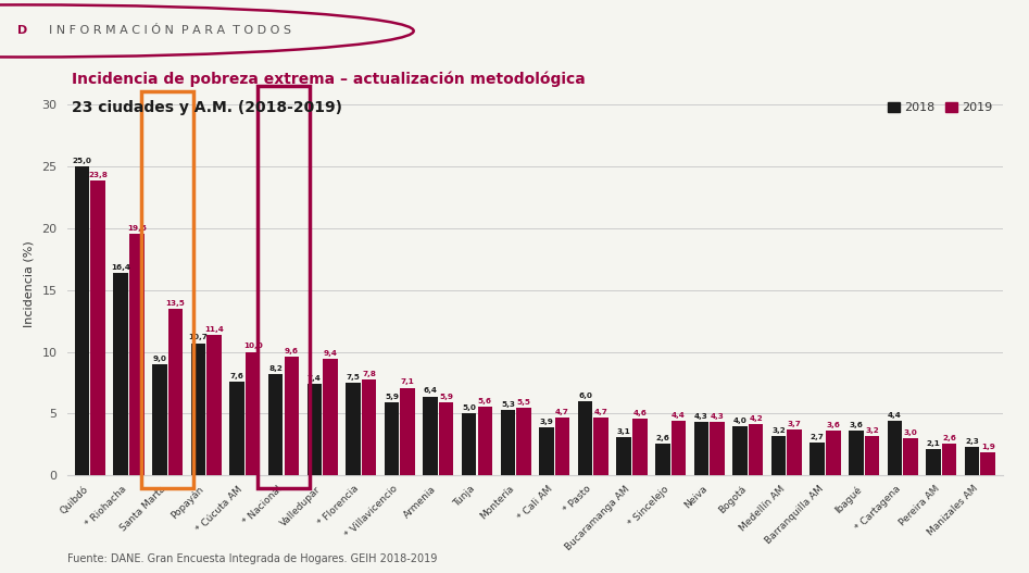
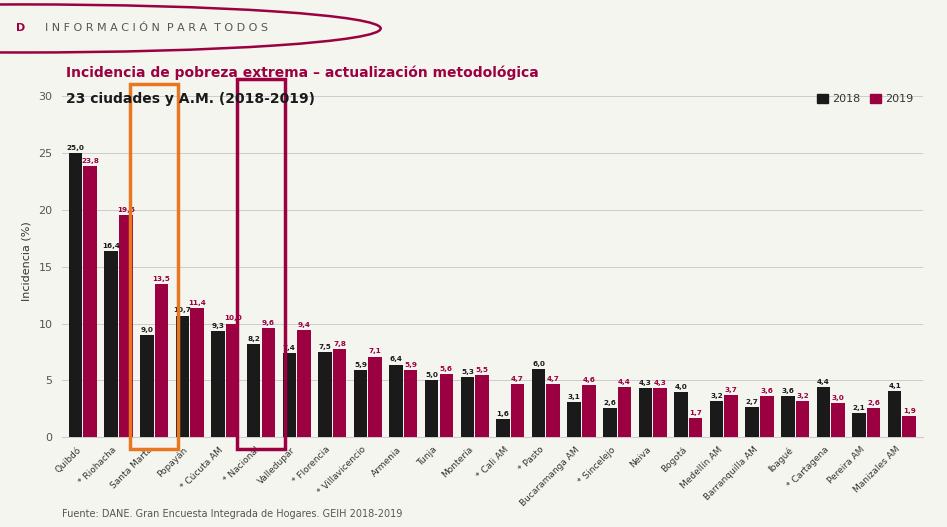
2018/* Cúcuta AM: 7,6 -> 9,3
2018/* Cali AM: 3,9 -> 1,6
2019/Bogotá: 4,2 -> 1,7
2018/Manizales AM: 2,3 -> 4,1
